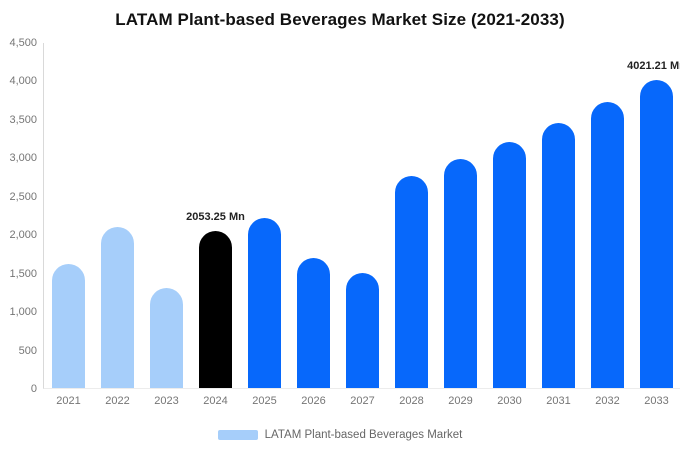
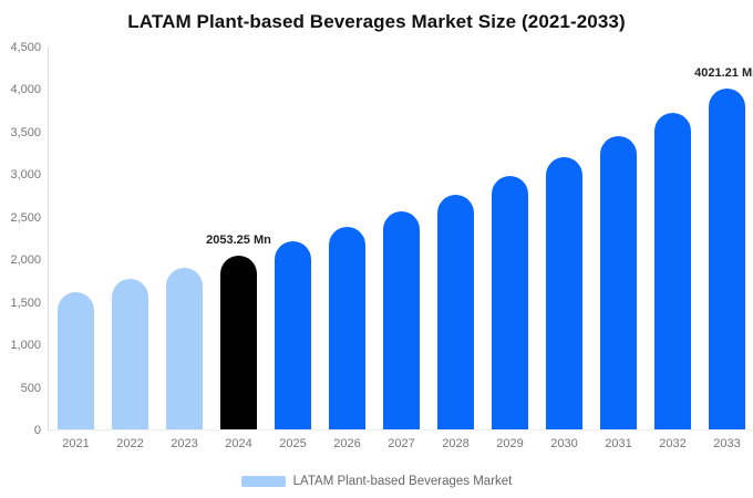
2022: 2100 -> 1800
2023: 1300 -> 1900
2026: 1700 -> 2400
2027: 1500 -> 2600
